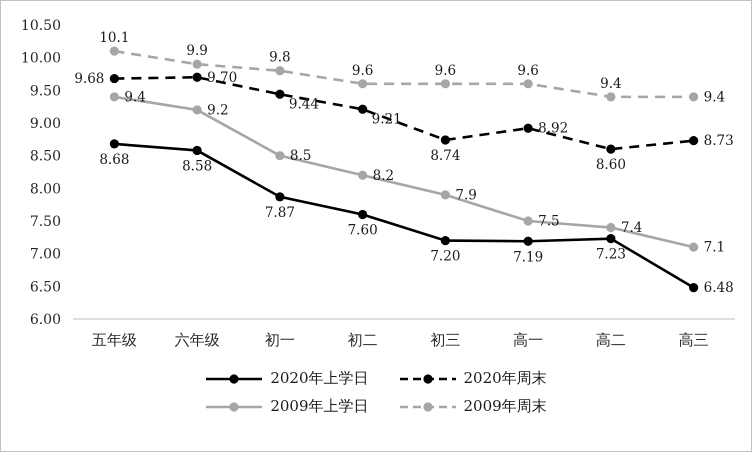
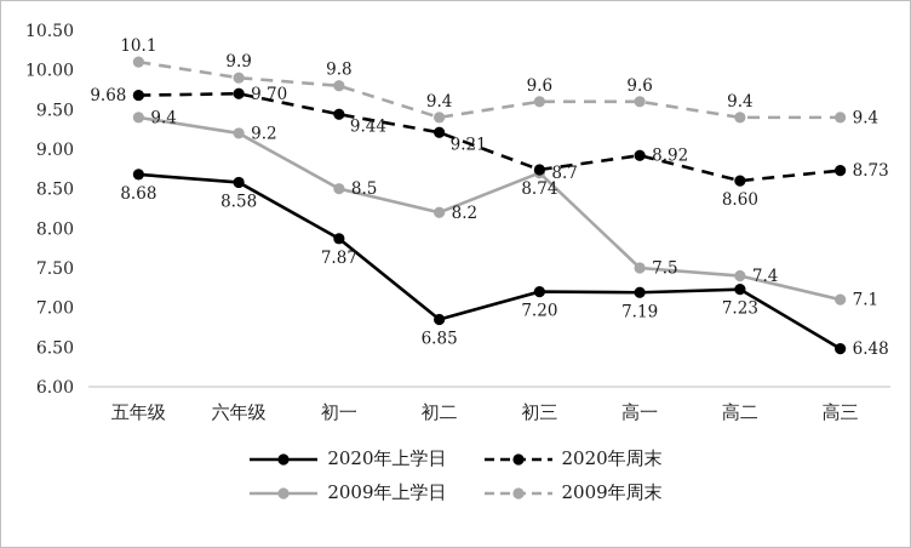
2020年上学日/初二: 7.60 -> 6.85
2009年周末/初二: 9.6 -> 9.4
2009年上学日/初三: 7.9 -> 8.7
